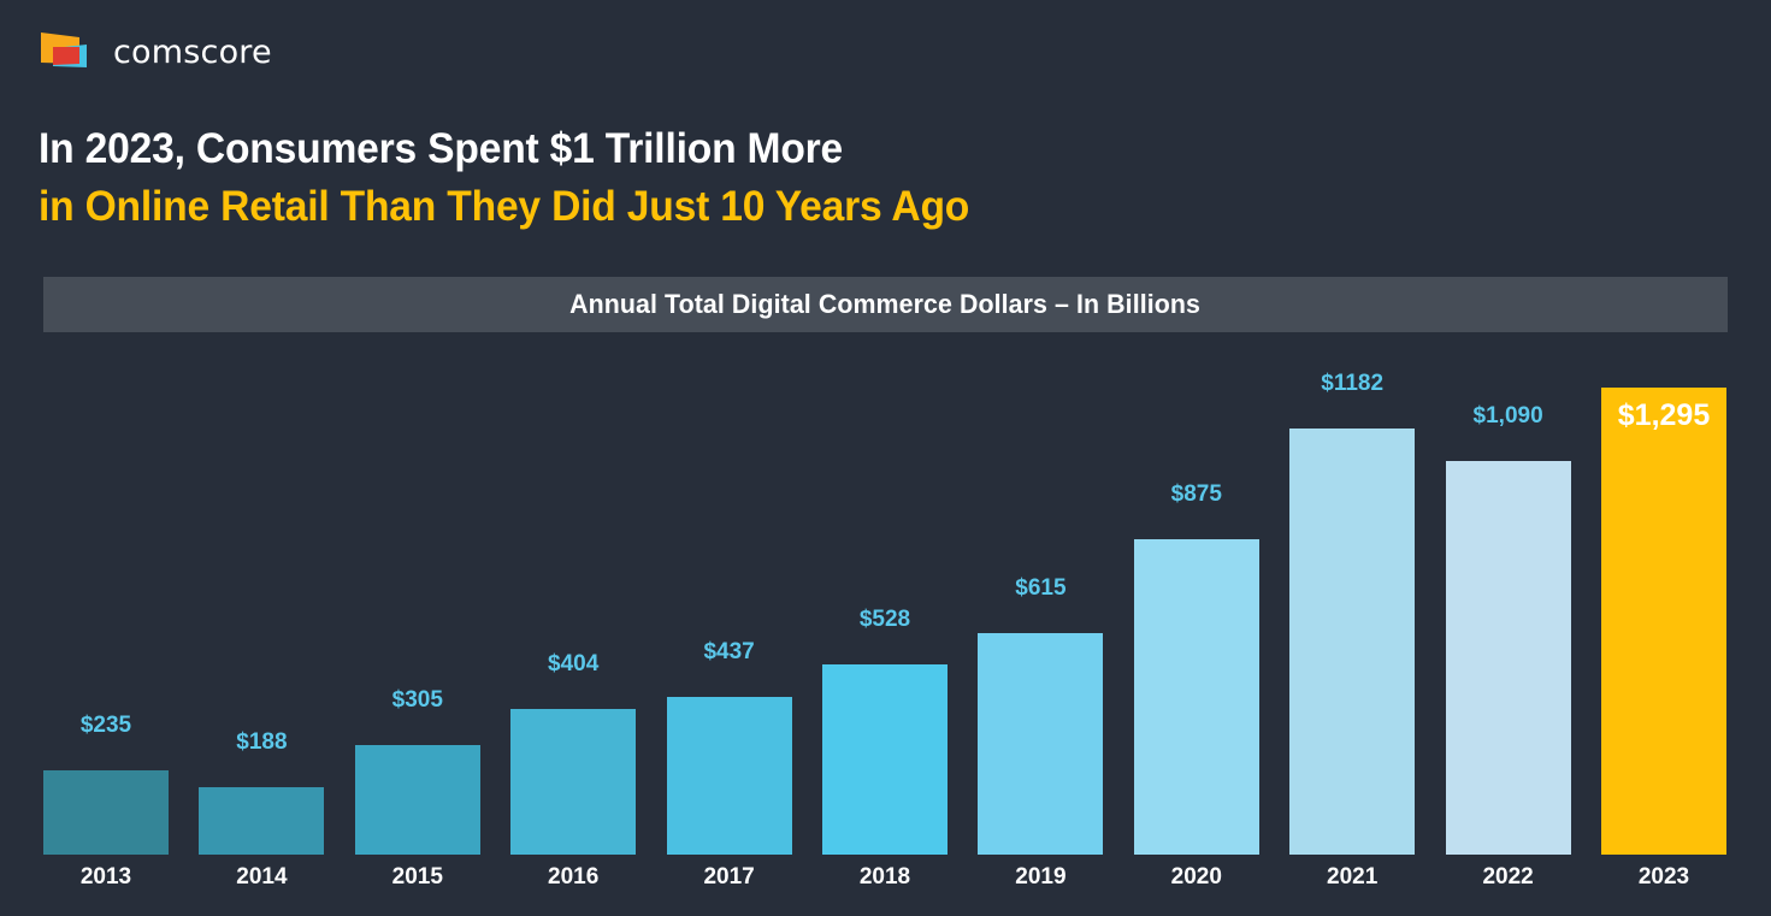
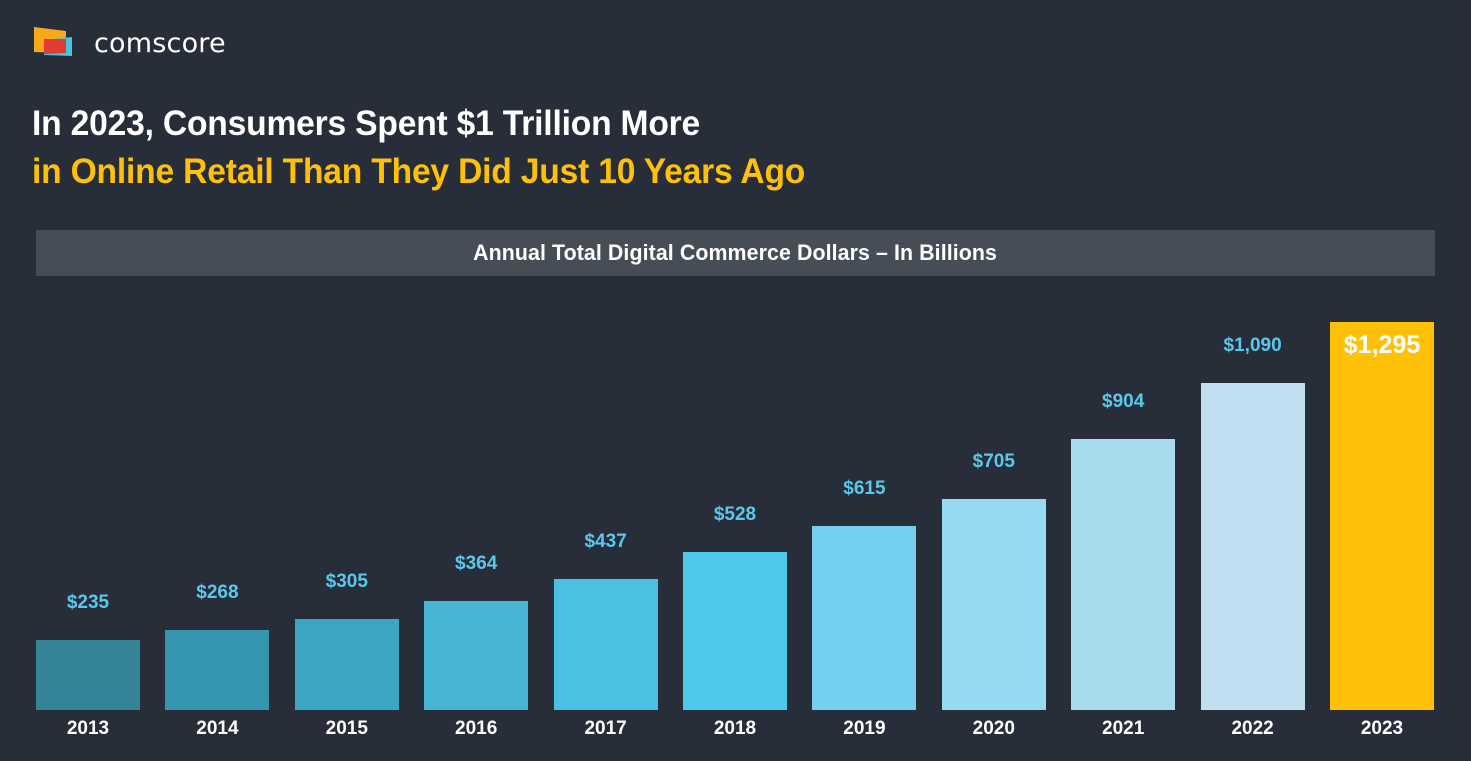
2014: $188 -> $268
2016: $404 -> $364
2020: $875 -> $705
2021: $1182 -> $904
